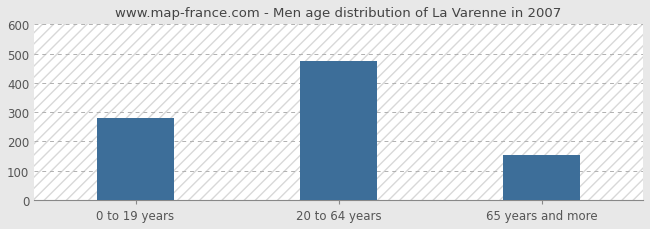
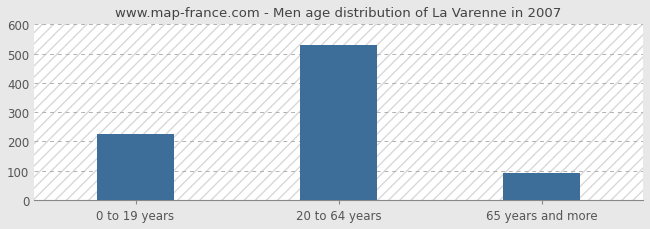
0 to 19 years: 280 -> 225
20 to 64 years: 475 -> 530
65 years and more: 155 -> 93
